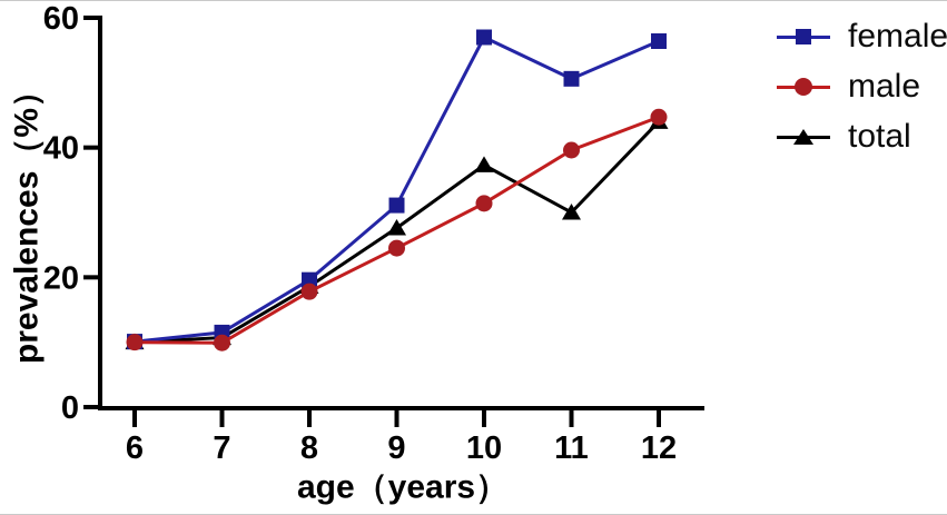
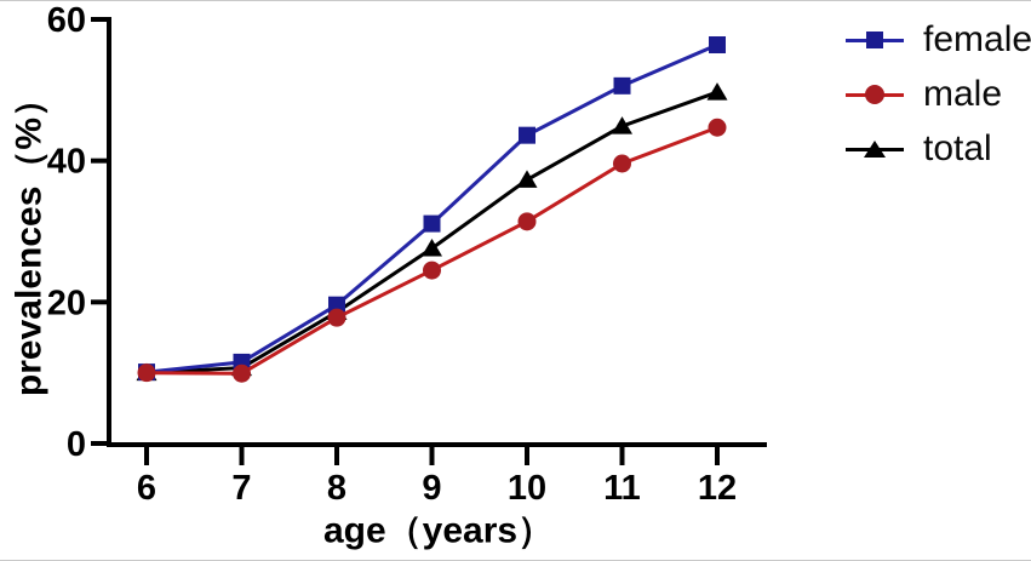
female/10: 57 -> 44
total/11: 30 -> 45
total/12: 44 -> 50
